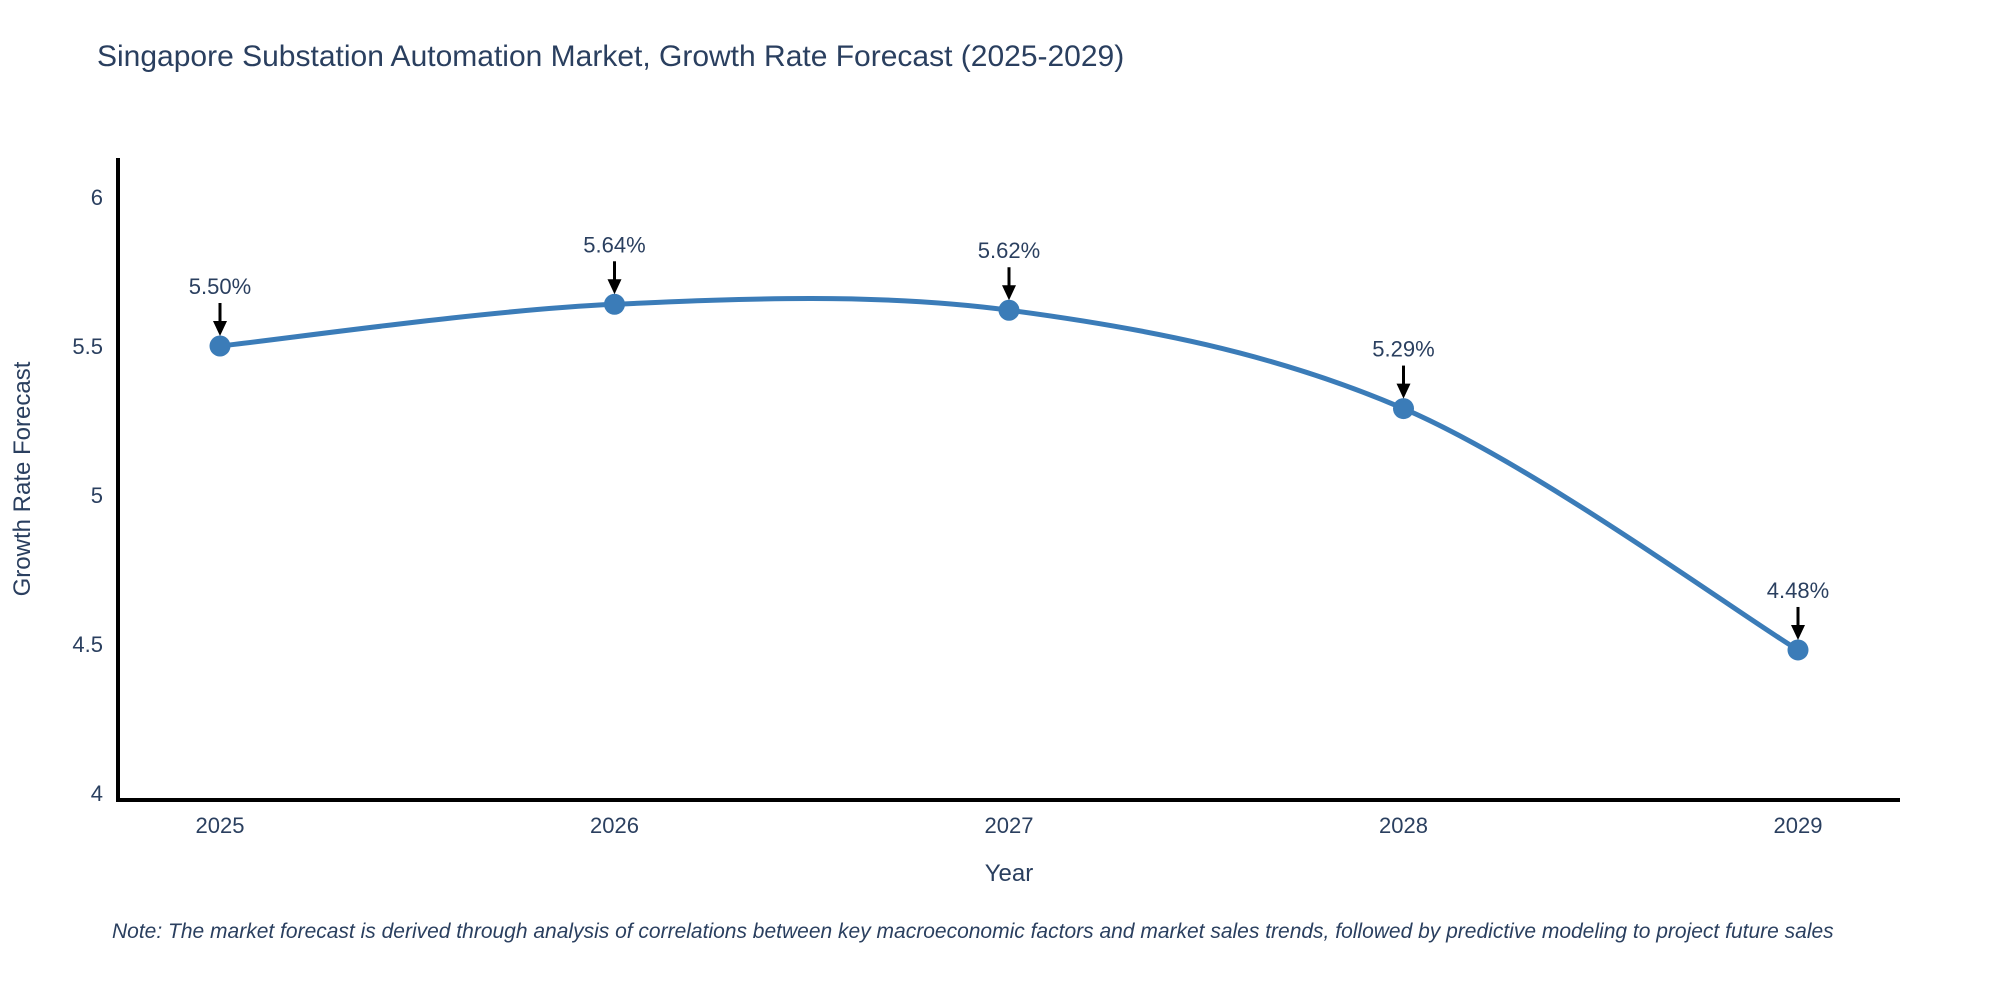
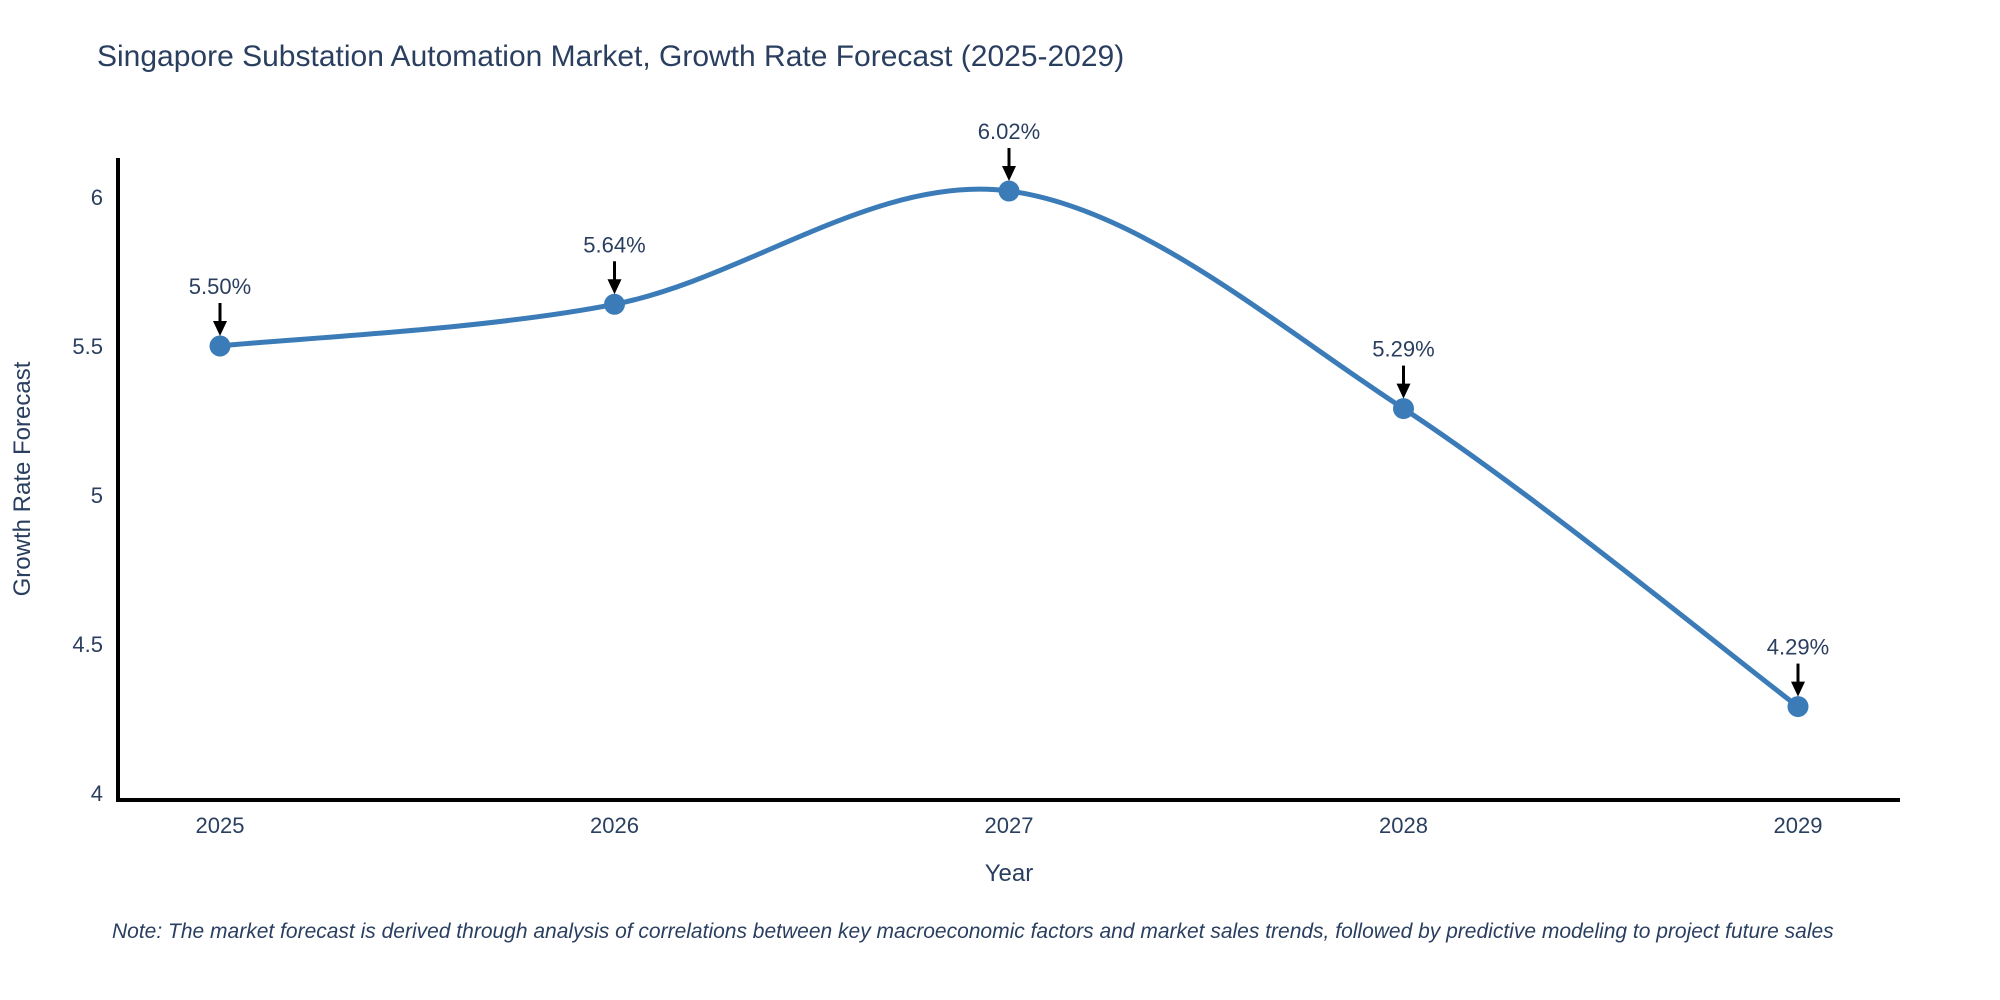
2027: 5.62% -> 6.02%
2029: 4.48% -> 4.29%
